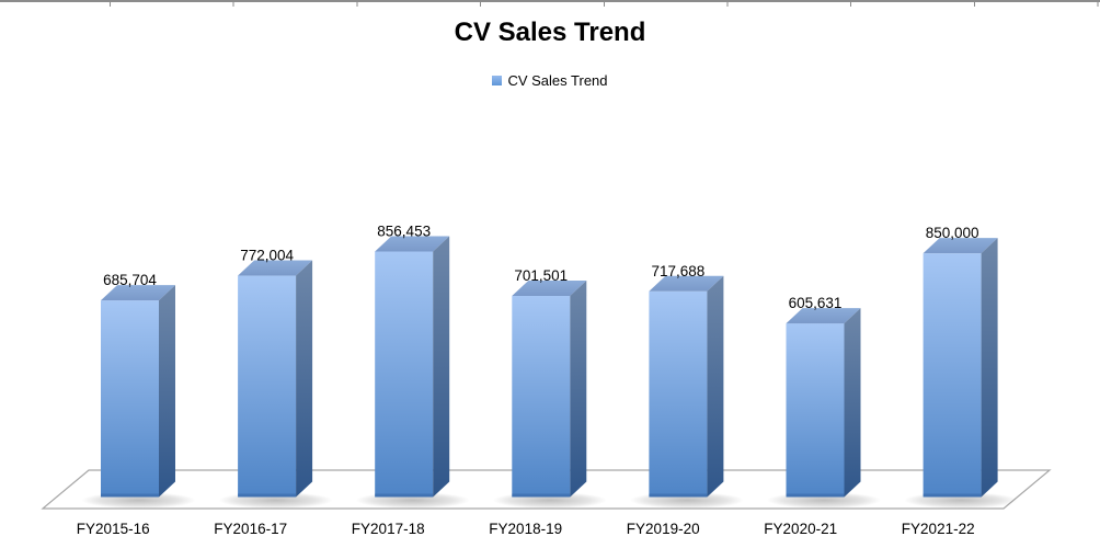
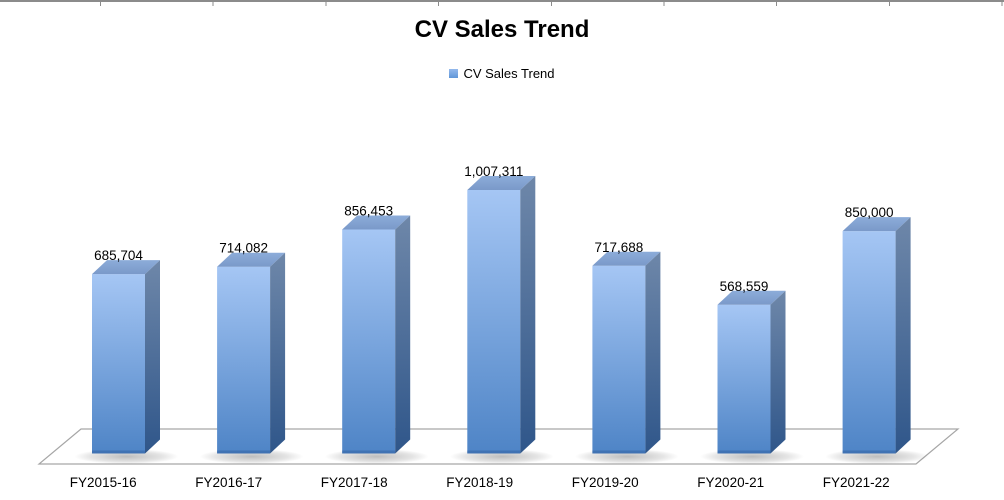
FY2016-17: 772,004 -> 714,082
FY2018-19: 701,501 -> 1,007,311
FY2020-21: 605,631 -> 568,559
